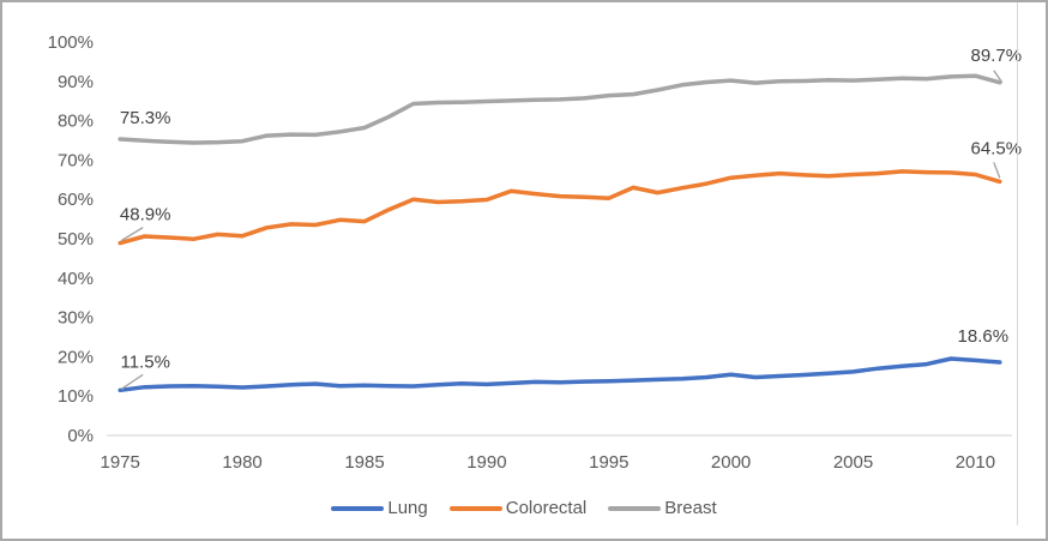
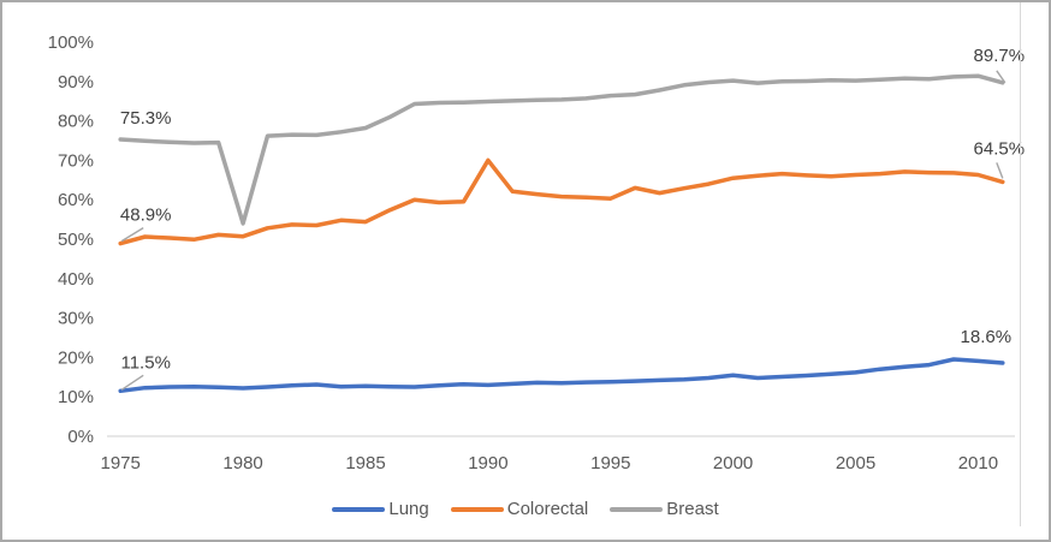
Breast/1980: 75% -> 54%
Colorectal/1990: 60% -> 70%
